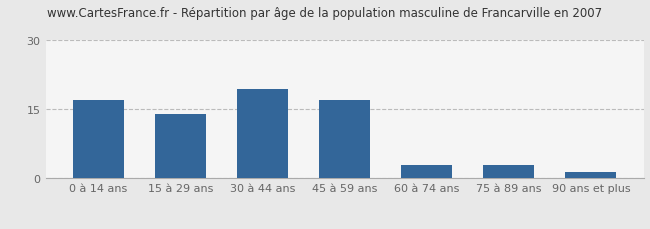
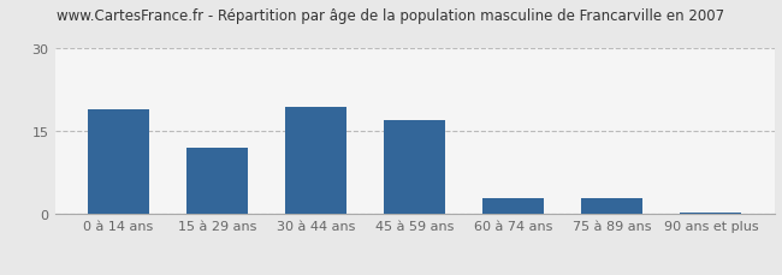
0 à 14 ans: 17.0 -> 19.0
15 à 29 ans: 14.0 -> 12.0
90 ans et plus: 1.5 -> 0.3
